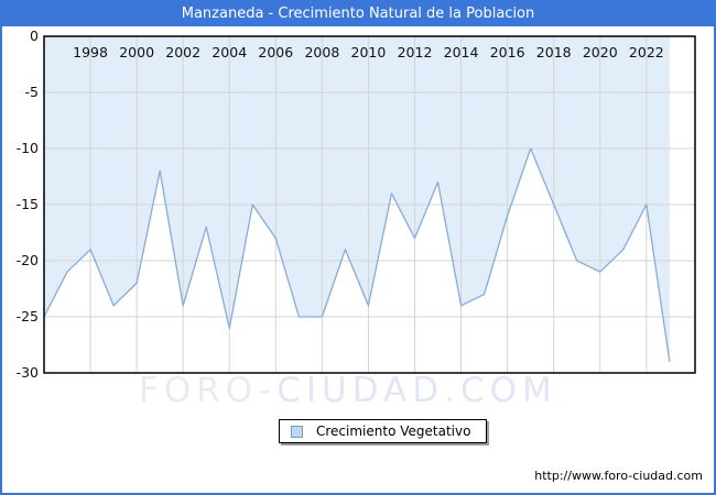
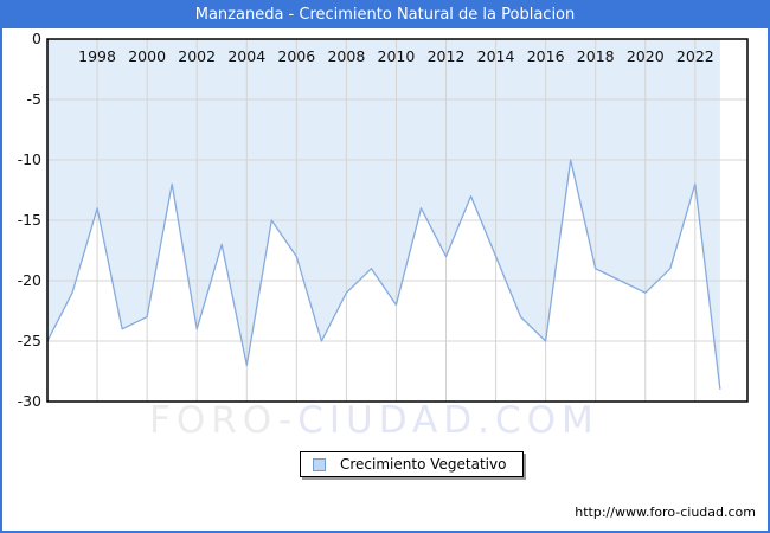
1998: -19 -> -14
2000: -22 -> -23
2004: -26 -> -27
2008: -25 -> -21
2010: -24 -> -22
2014: -24 -> -18
2016: -16 -> -25
2018: -15 -> -19
2022: -15 -> -12
